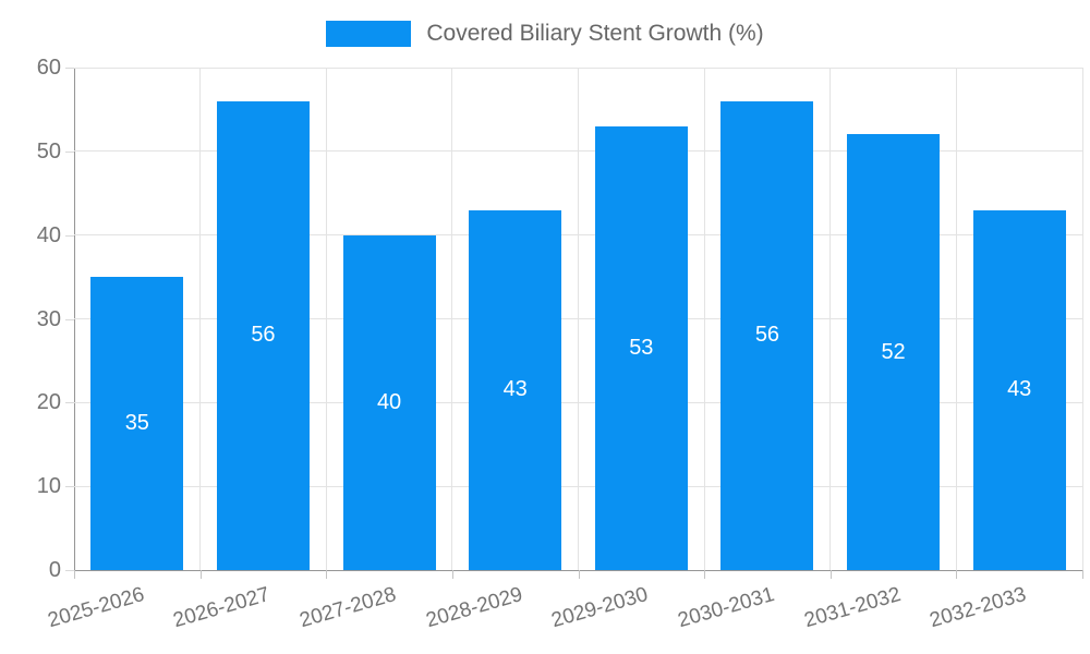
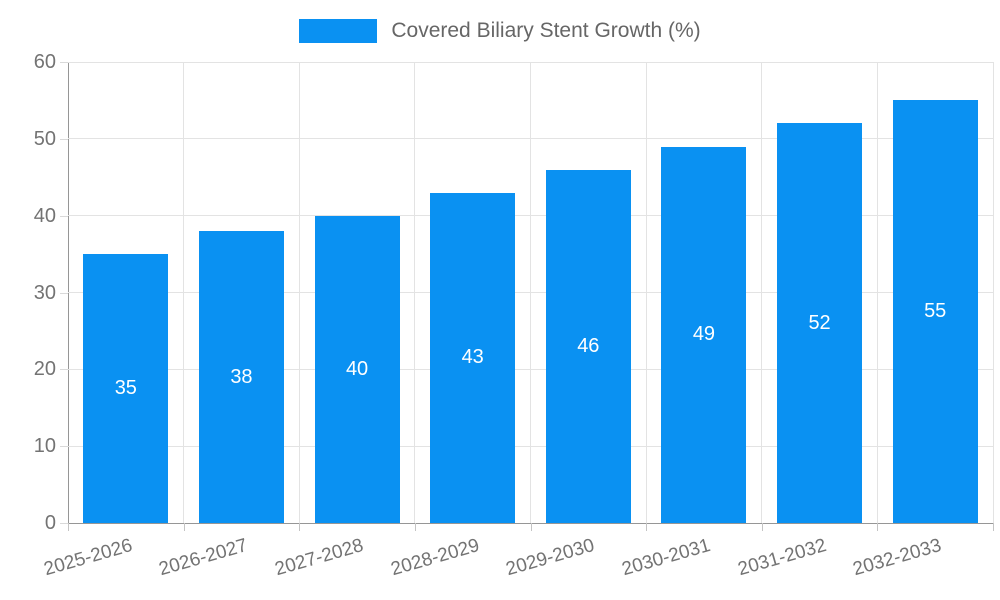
2026-2027: 56 -> 38
2029-2030: 53 -> 46
2030-2031: 56 -> 49
2032-2033: 43 -> 55
